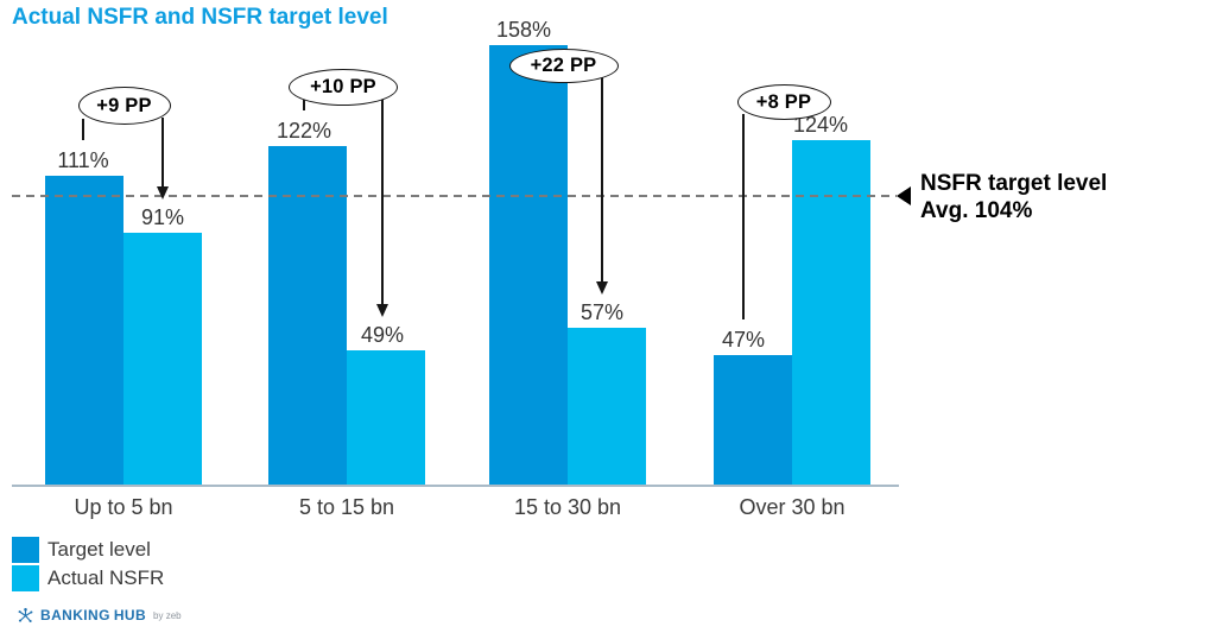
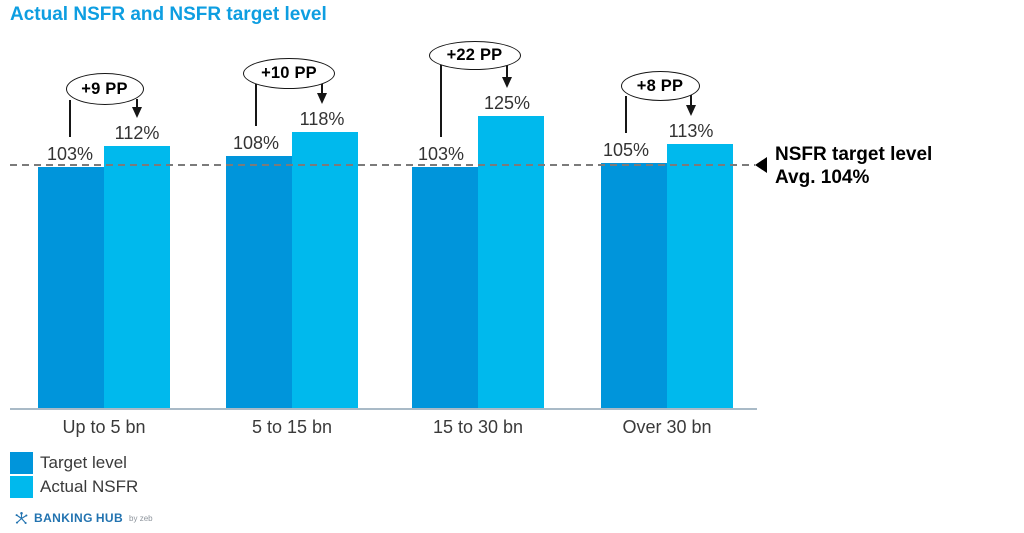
Target level/Up to 5 bn: 111% -> 103%
Actual NSFR/Up to 5 bn: 91% -> 112%
Target level/5 to 15 bn: 122% -> 108%
Actual NSFR/5 to 15 bn: 49% -> 118%
Target level/15 to 30 bn: 158% -> 103%
Actual NSFR/15 to 30 bn: 57% -> 125%
Target level/Over 30 bn: 47% -> 105%
Actual NSFR/Over 30 bn: 124% -> 113%
